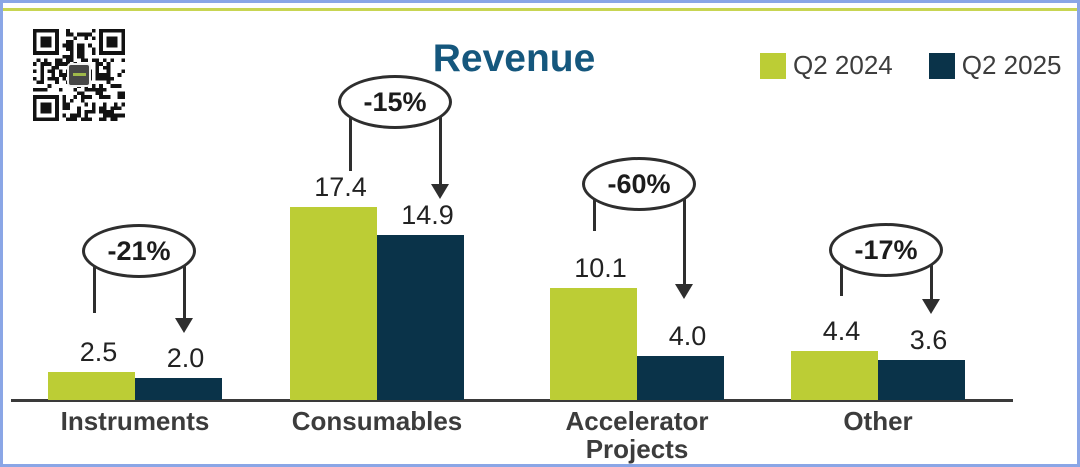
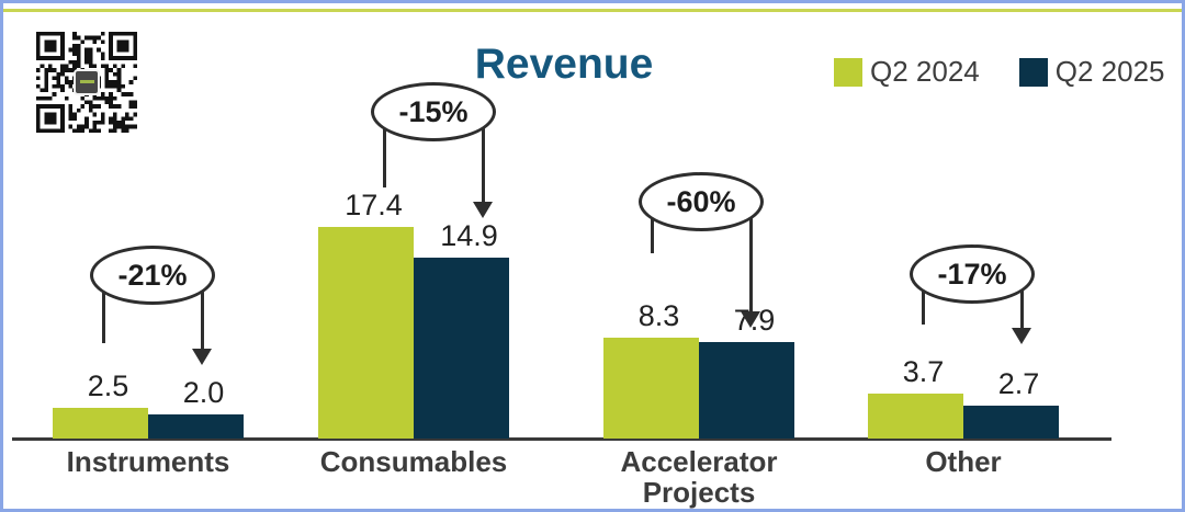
Q2 2024/Accelerator Projects: 10.1 -> 8.3
Q2 2025/Accelerator Projects: 4.0 -> 7.9
Q2 2024/Other: 4.4 -> 3.7
Q2 2025/Other: 3.6 -> 2.7
